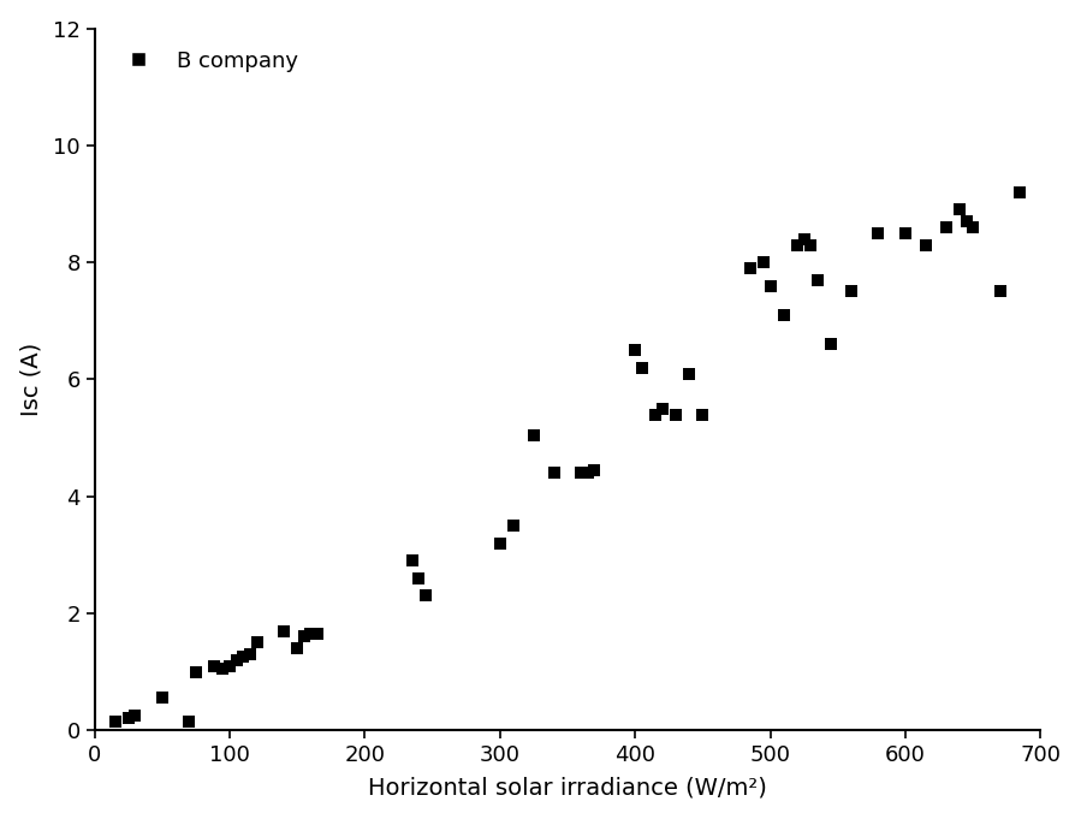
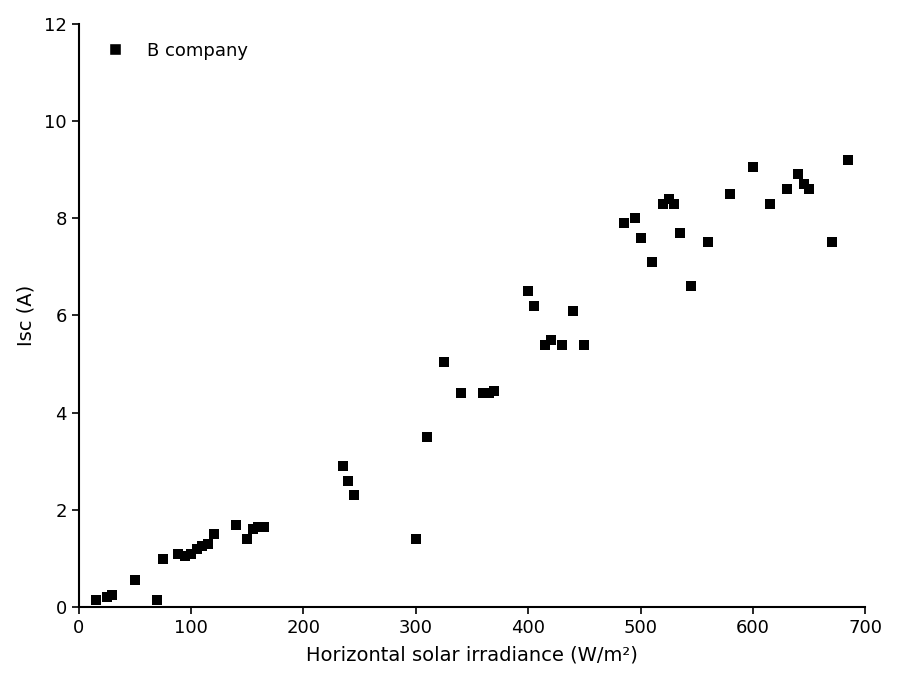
300: 3.20 -> 1.40
600: 8.50 -> 9.05
